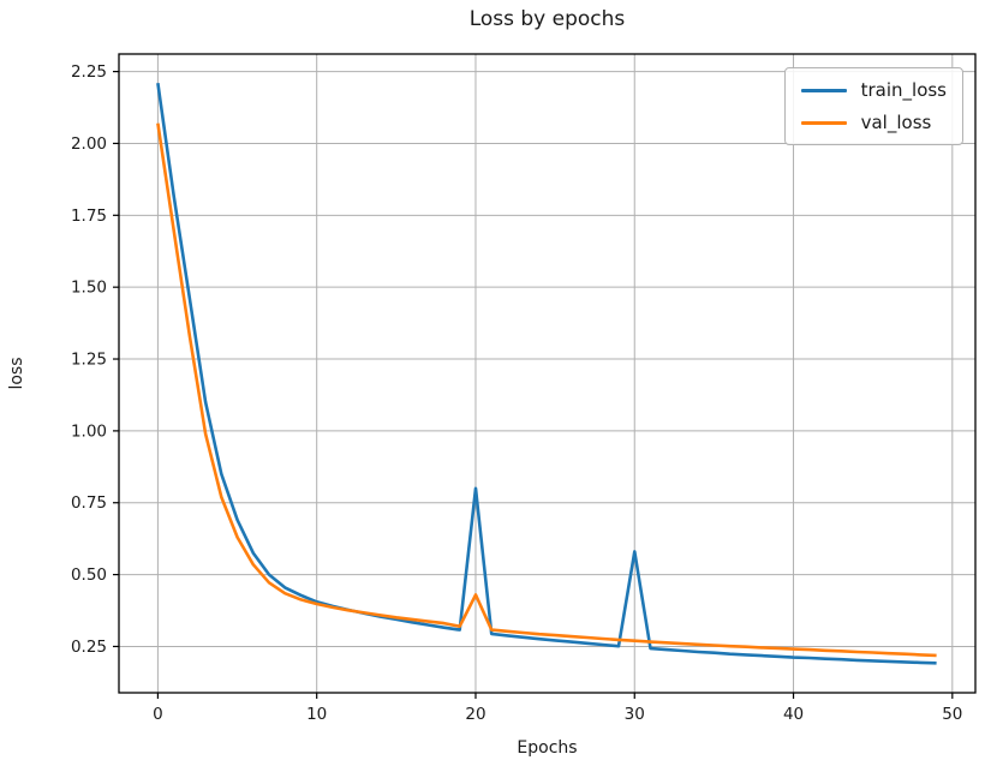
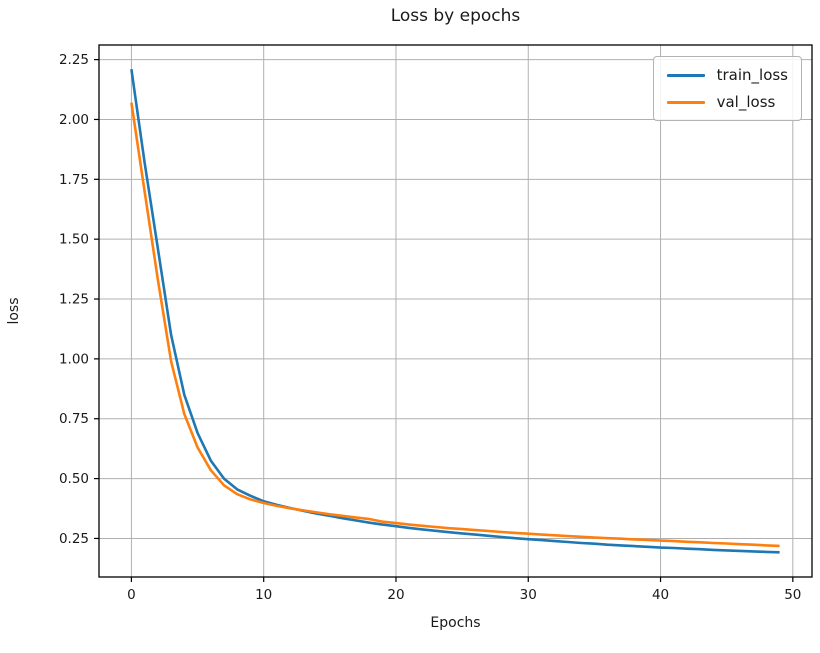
train_loss/20: 0.80 -> 0.30
val_loss/20: 0.43 -> 0.31
train_loss/30: 0.58 -> 0.25
